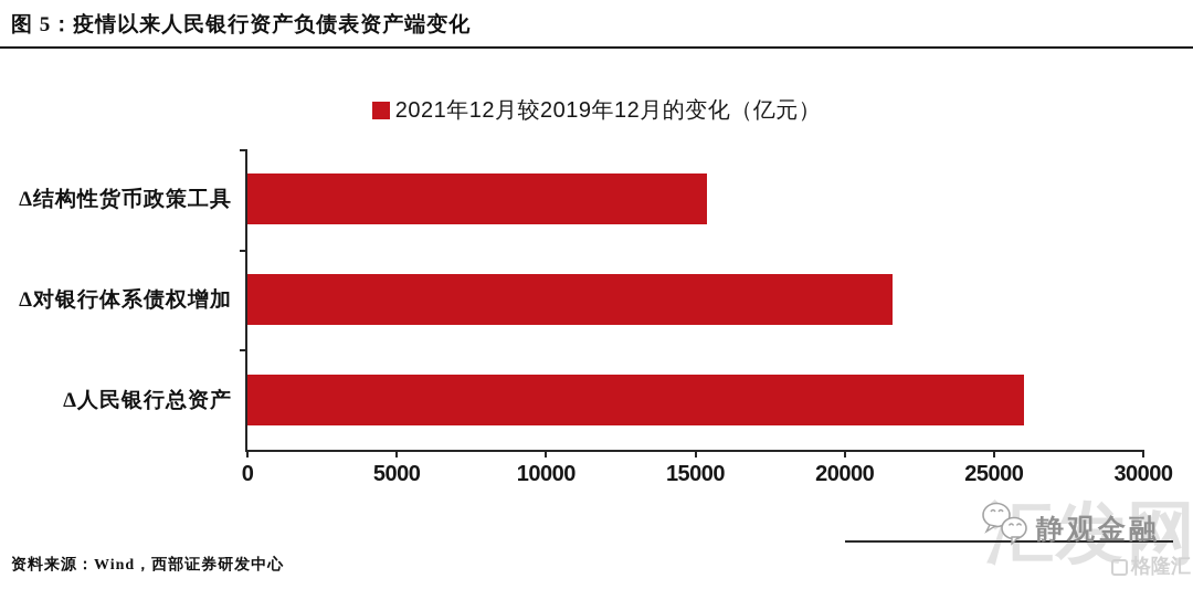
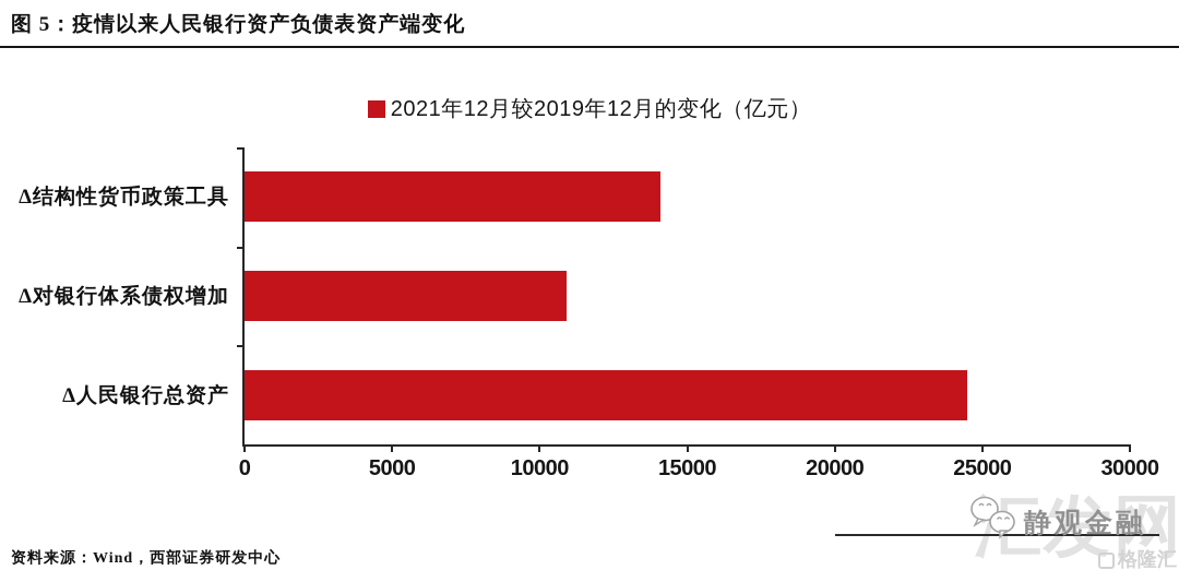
Δ结构性货币政策工具: 15400 -> 14100
Δ对银行体系债权增加: 21600 -> 10900
Δ人民银行总资产: 26000 -> 24500
